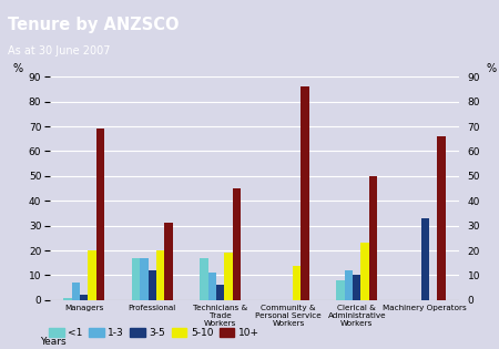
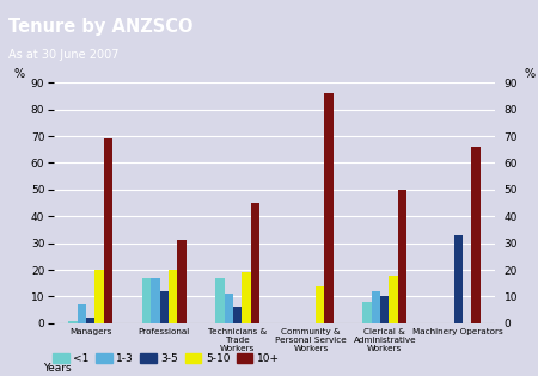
5-10/Clerical & Administrative Workers: 23 -> 18
